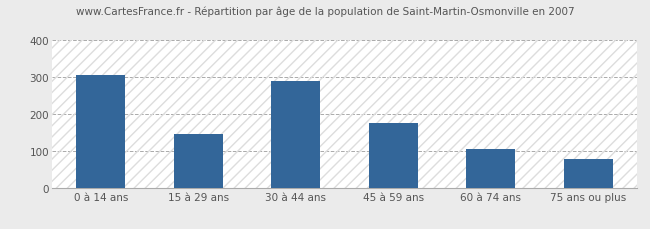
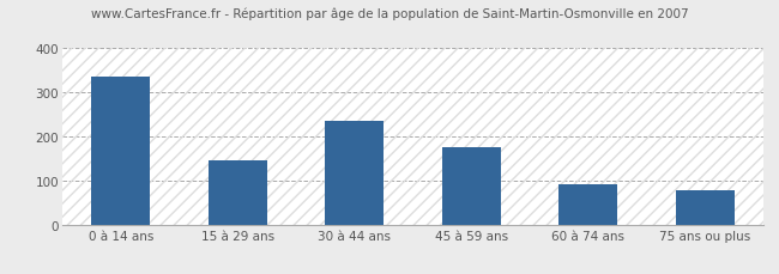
0 à 14 ans: 305 -> 335
30 à 44 ans: 289 -> 235
60 à 74 ans: 105 -> 90
